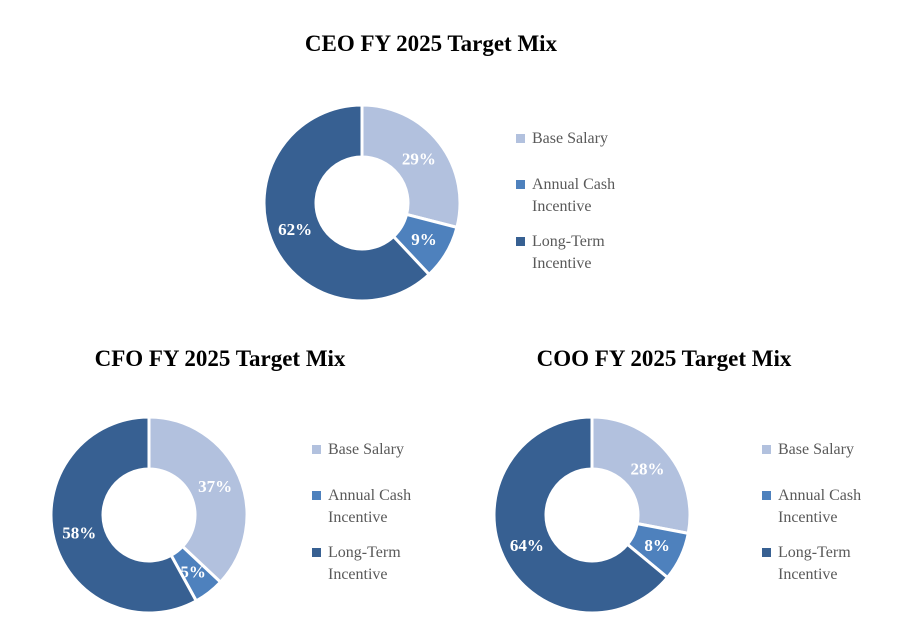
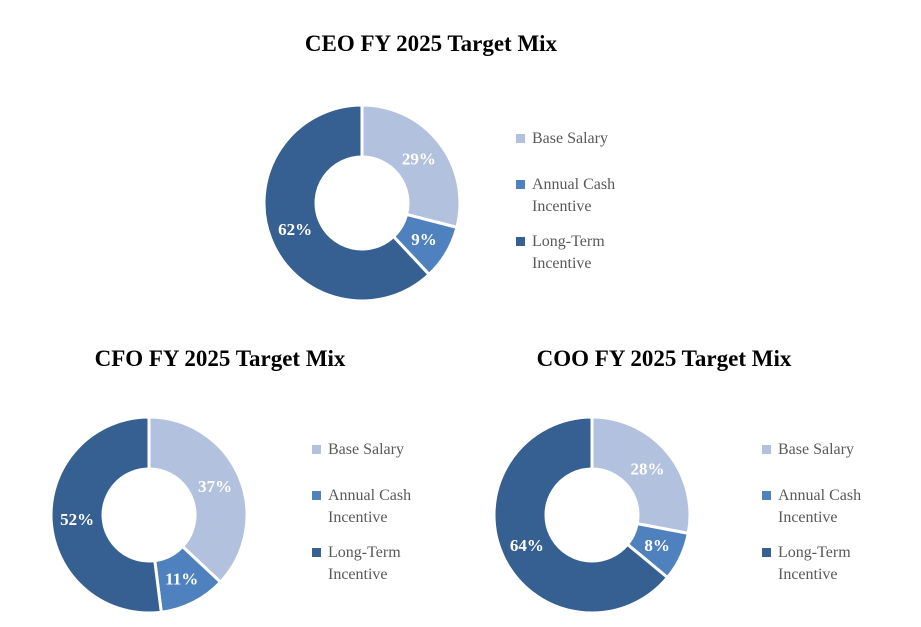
CFO FY 2025 Target Mix/Annual Cash Incentive: 5% -> 11%
CFO FY 2025 Target Mix/Long-Term Incentive: 58% -> 52%
